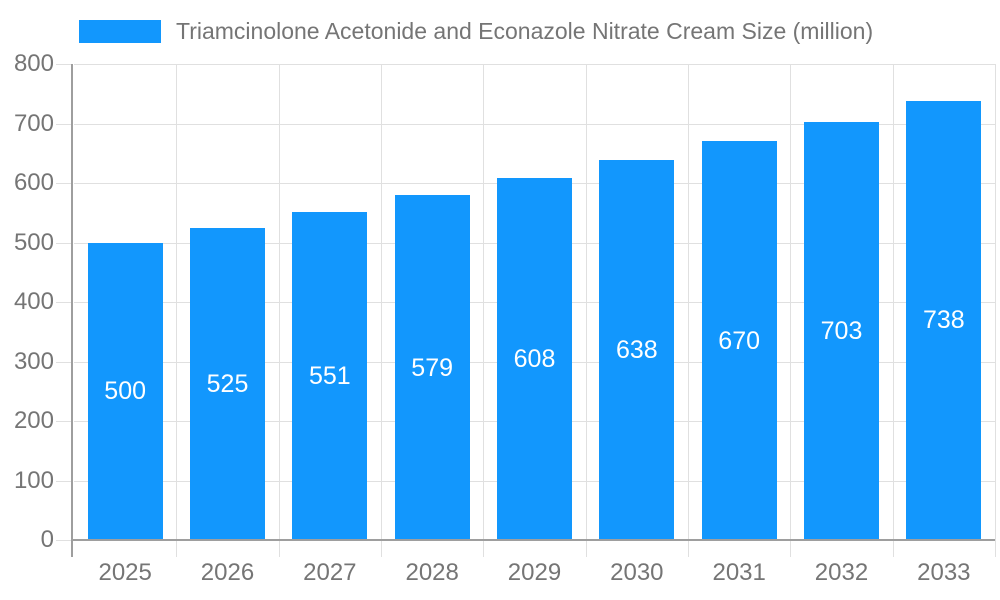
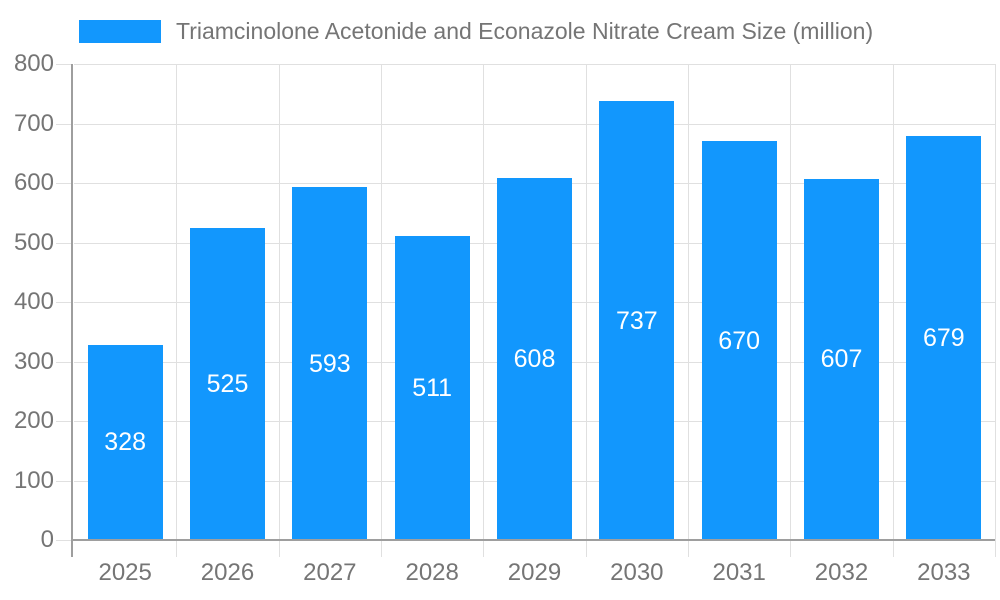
2025: 500 -> 328
2027: 551 -> 593
2028: 579 -> 511
2030: 638 -> 737
2032: 703 -> 607
2033: 738 -> 679
